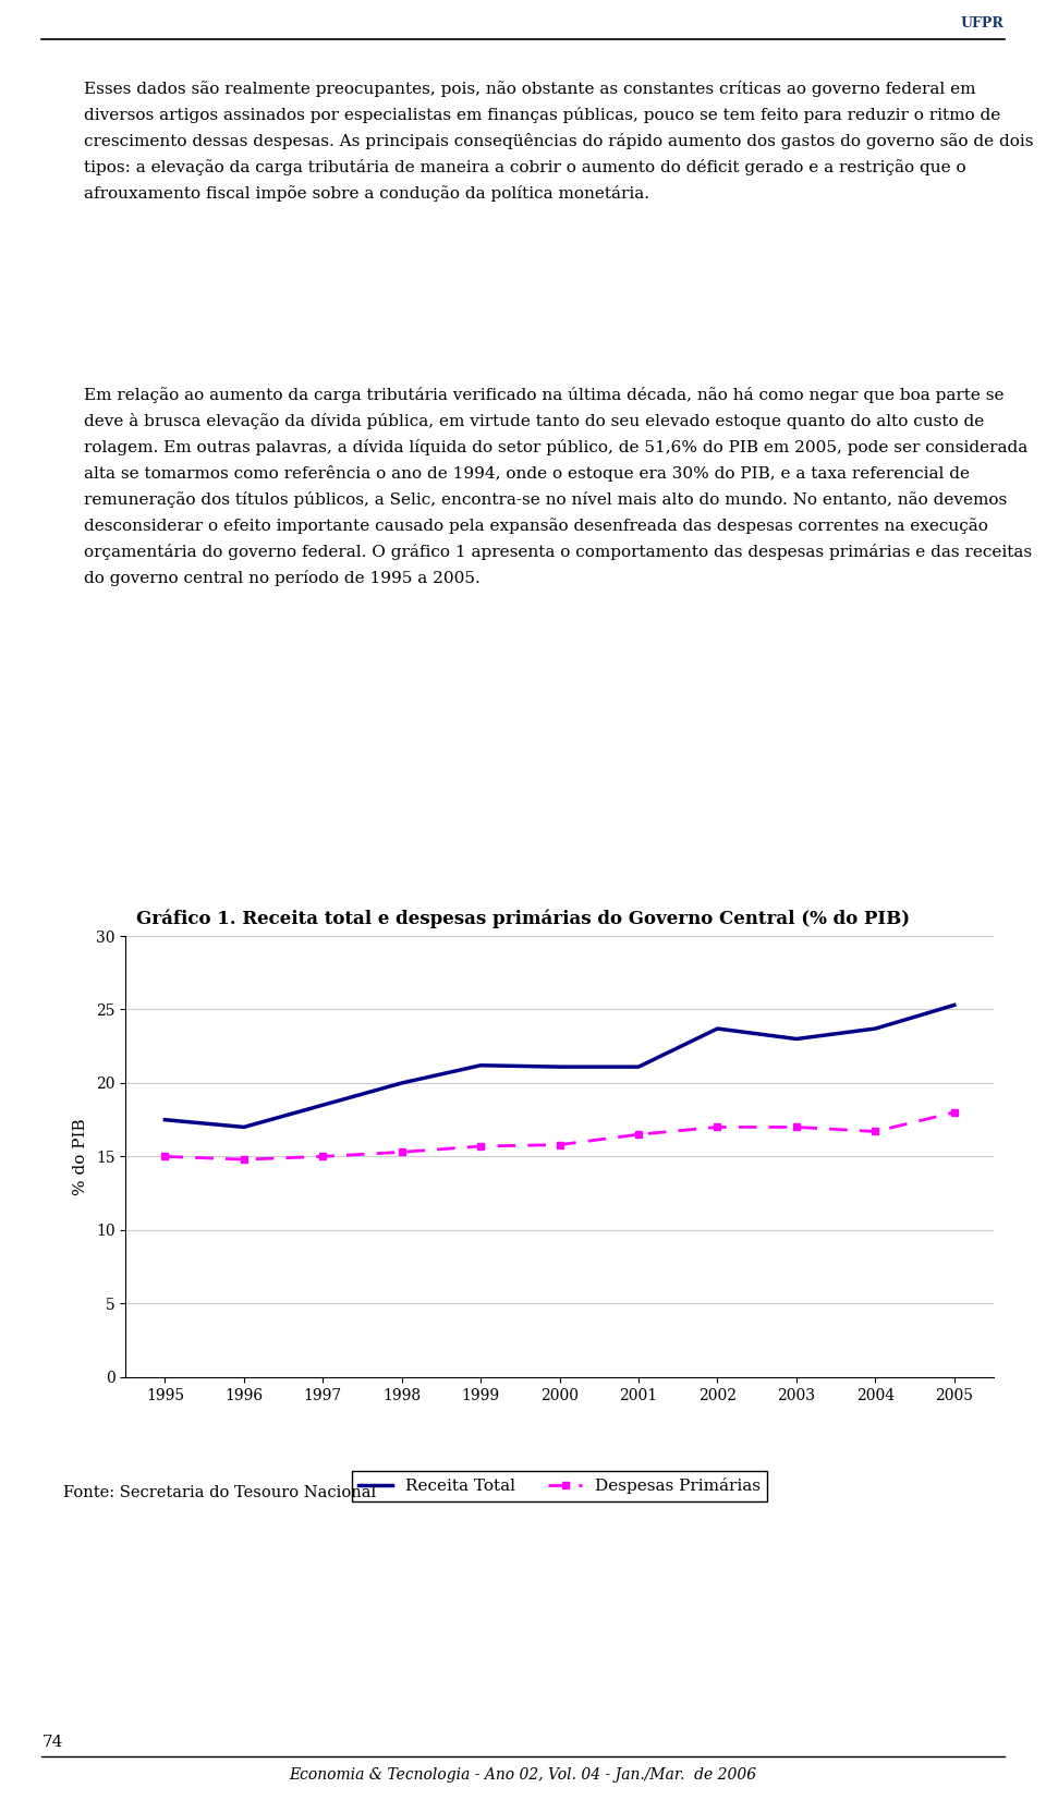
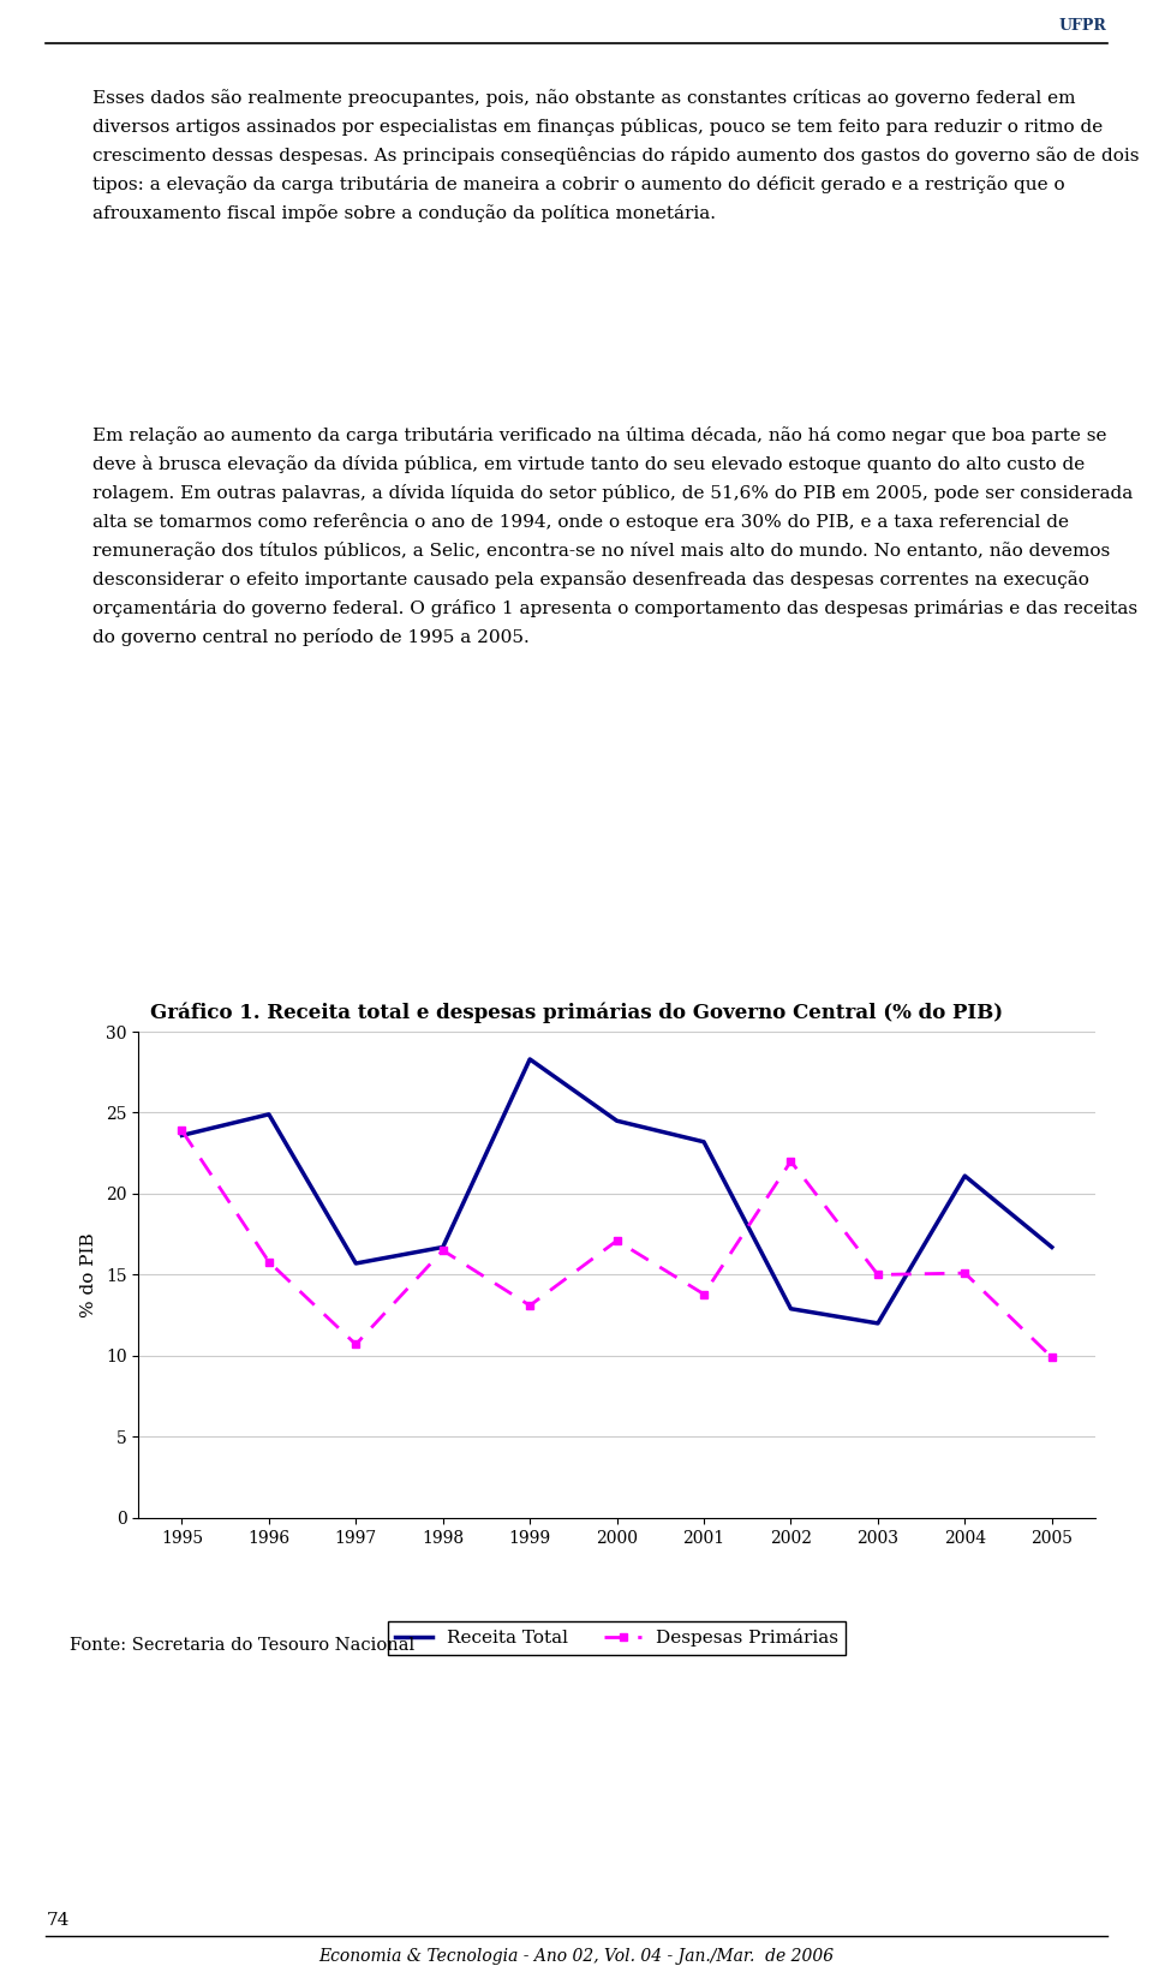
Receita Total/1995: 17.5 -> 23.6
Despesas Primárias/1995: 15.0 -> 23.9
Receita Total/1996: 17.0 -> 24.9
Despesas Primárias/1996: 14.8 -> 15.8
Receita Total/1997: 18.5 -> 15.7
Despesas Primárias/1997: 15.0 -> 10.7
Receita Total/1998: 20.0 -> 16.7
Despesas Primárias/1998: 15.3 -> 16.5
Receita Total/1999: 21.2 -> 28.3
Despesas Primárias/1999: 15.7 -> 13.1
Receita Total/2000: 21.1 -> 24.5
Despesas Primárias/2000: 15.8 -> 17.1
Receita Total/2001: 21.1 -> 23.2
Despesas Primárias/2001: 16.5 -> 13.8
Receita Total/2002: 23.7 -> 12.9
Despesas Primárias/2002: 17.0 -> 22.0
Receita Total/2003: 23.0 -> 12.0
Despesas Primárias/2003: 17.0 -> 15.0
Receita Total/2004: 23.7 -> 21.1
Despesas Primárias/2004: 16.7 -> 15.1
Receita Total/2005: 25.3 -> 16.7
Despesas Primárias/2005: 18.0 -> 9.9
